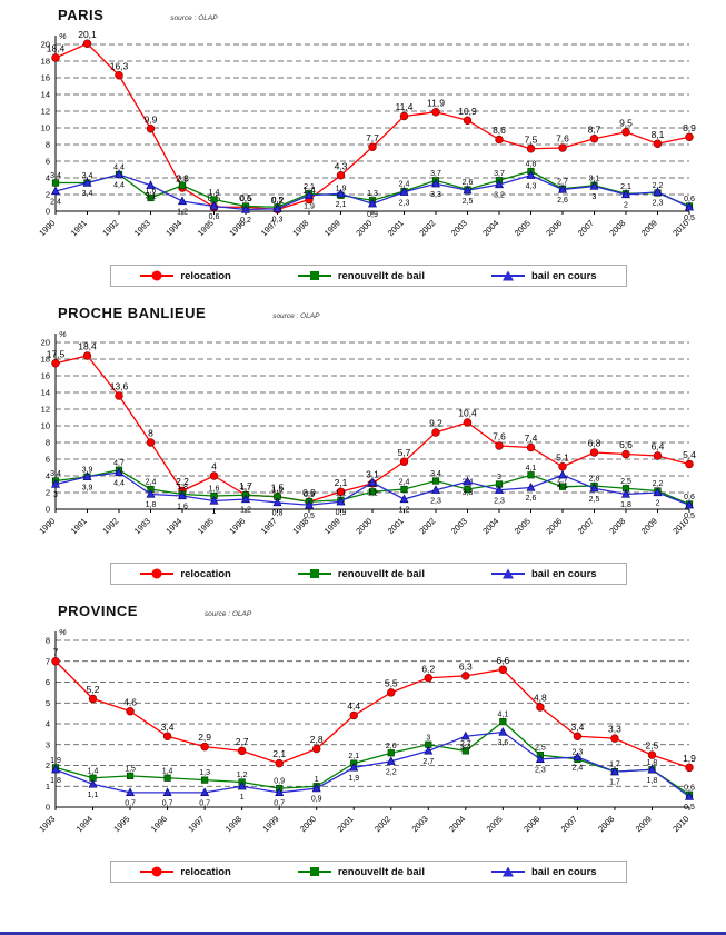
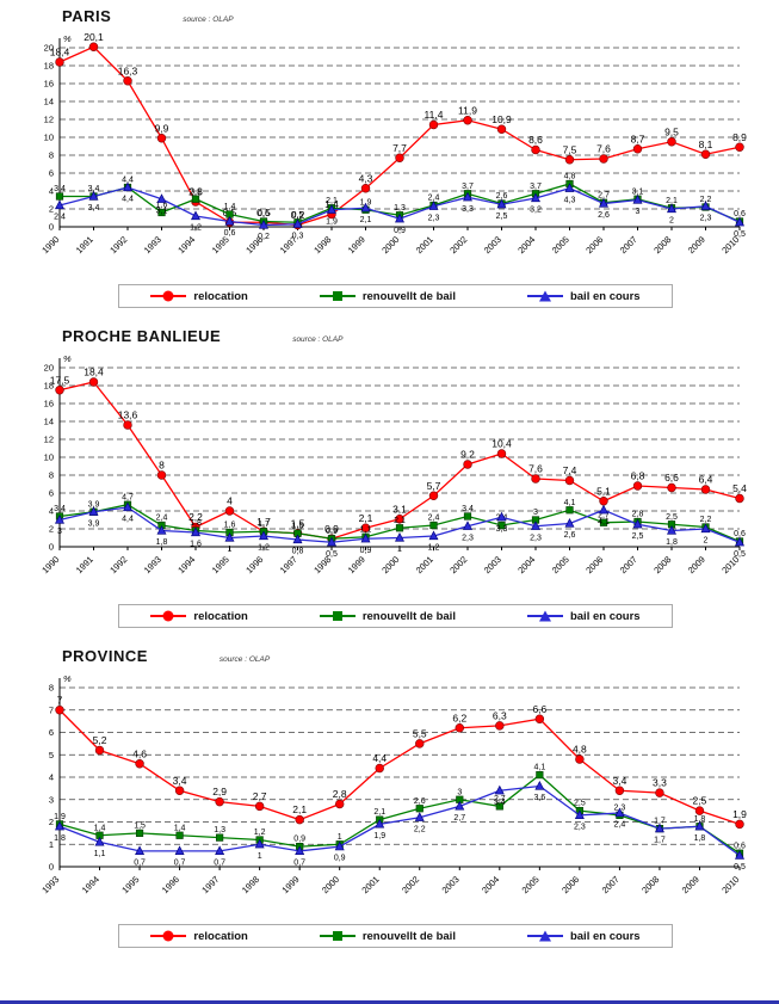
PROCHE BANLIEUE/bail en cours/2000: 3,2 -> 1
